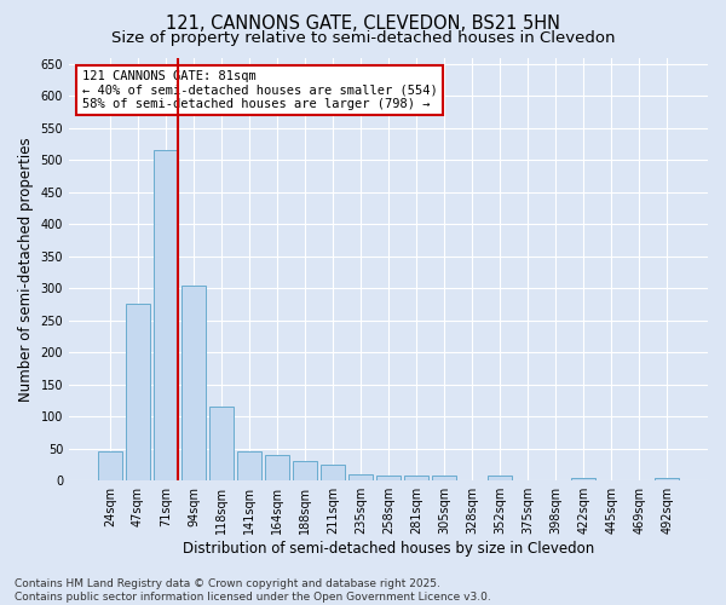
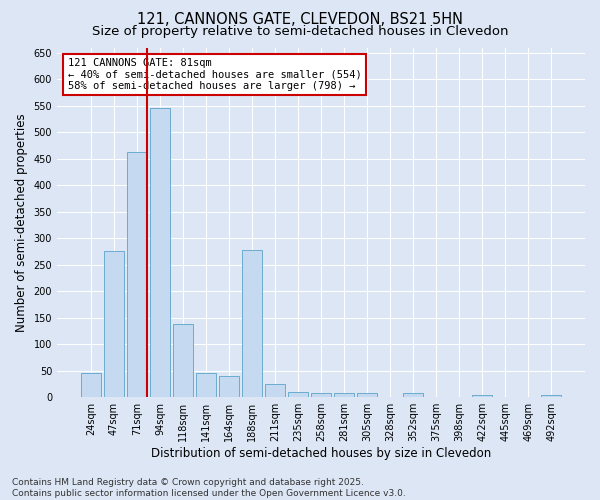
71sqm: 515 -> 462
94sqm: 305 -> 546
118sqm: 115 -> 138
188sqm: 30 -> 278
